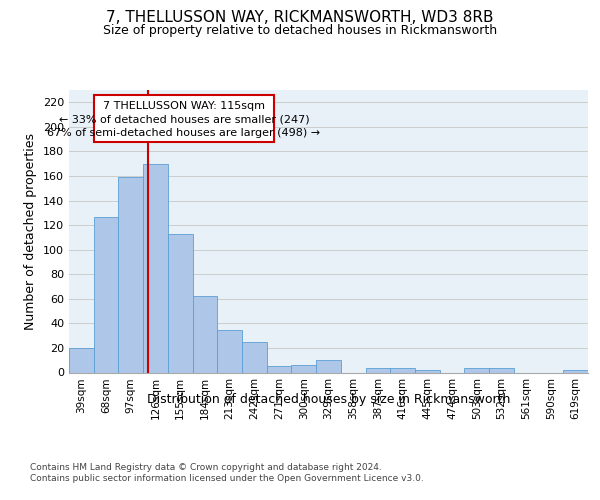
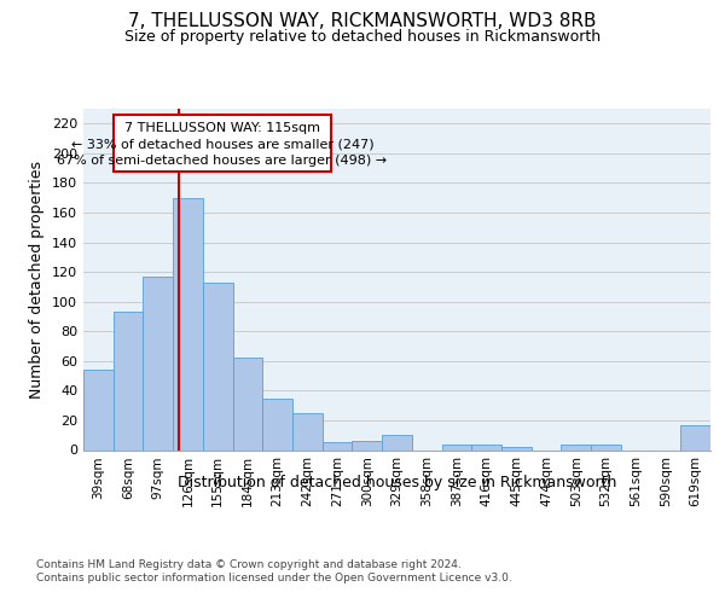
39sqm: 20 -> 54
68sqm: 127 -> 93
97sqm: 159 -> 117
619sqm: 2 -> 17
